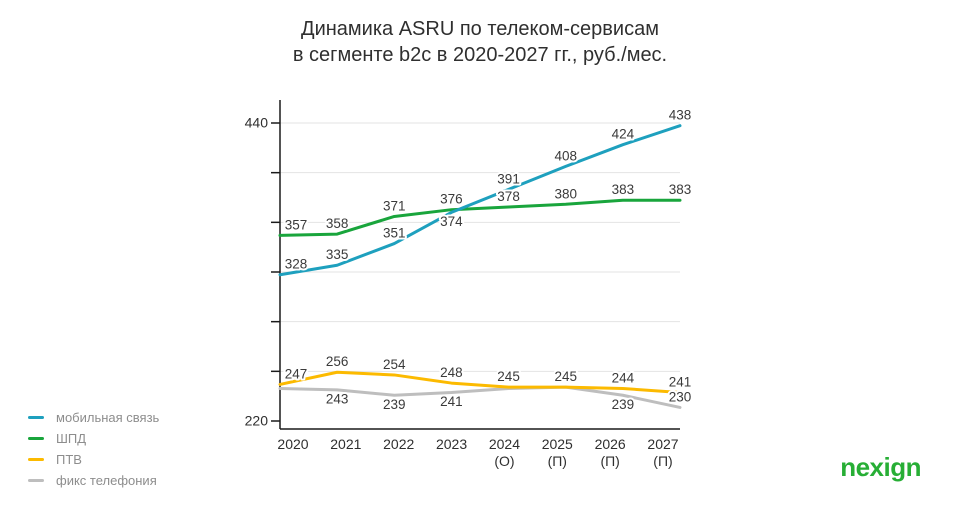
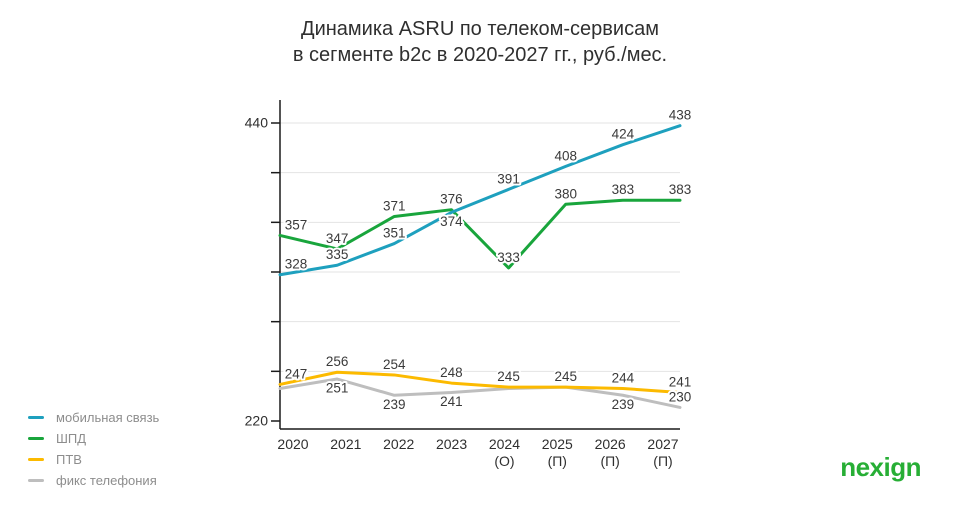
ШПД/2021: 358 -> 347
фикс телефония/2021: 243 -> 251
ШПД/2024: 378 -> 333
